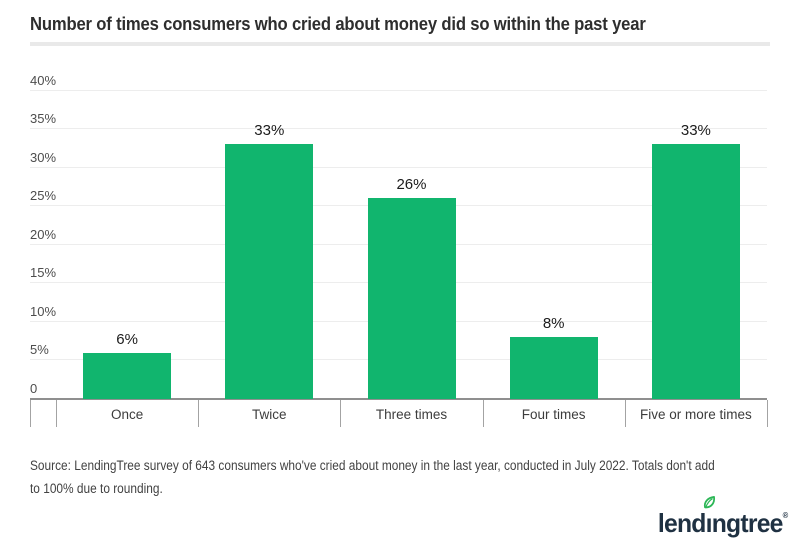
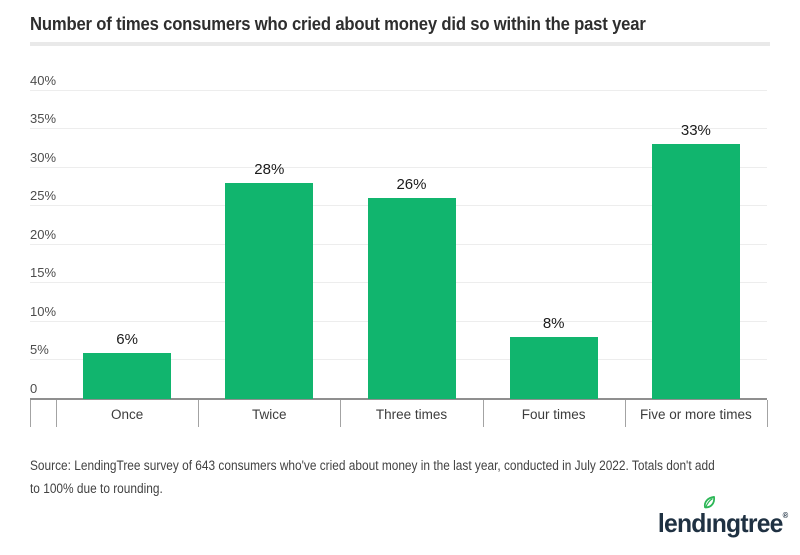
Twice: 33% -> 28%
